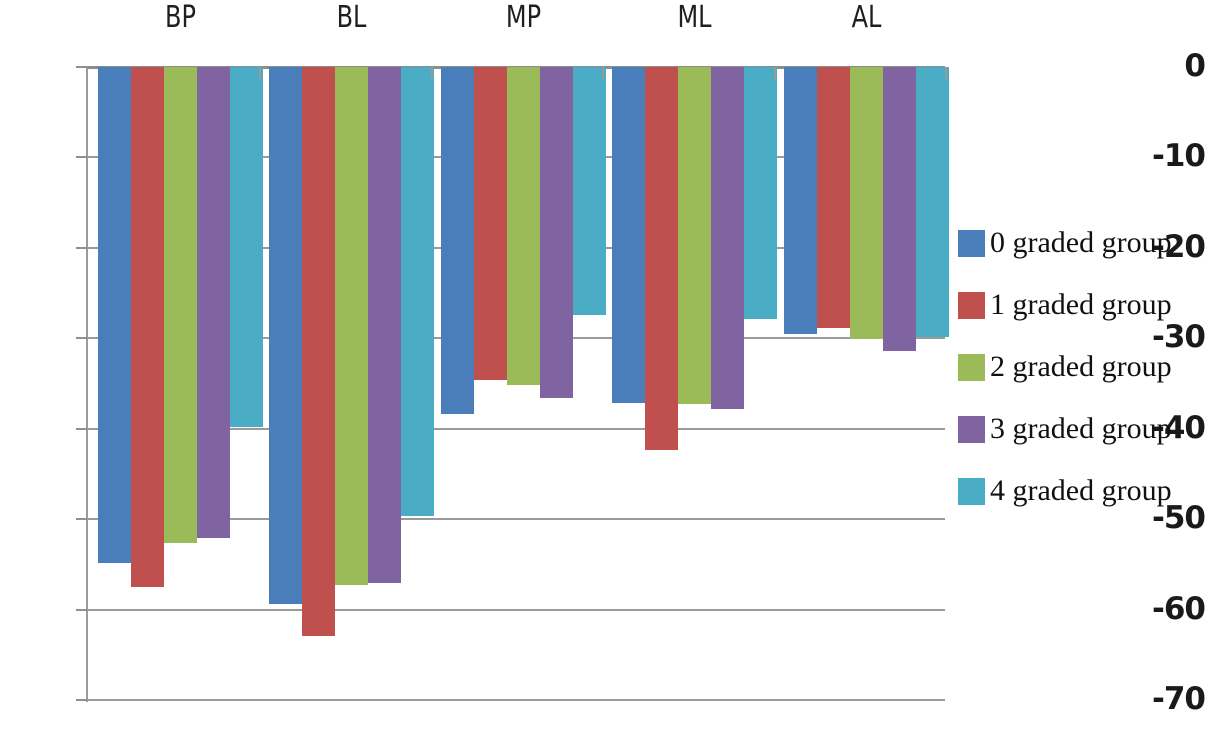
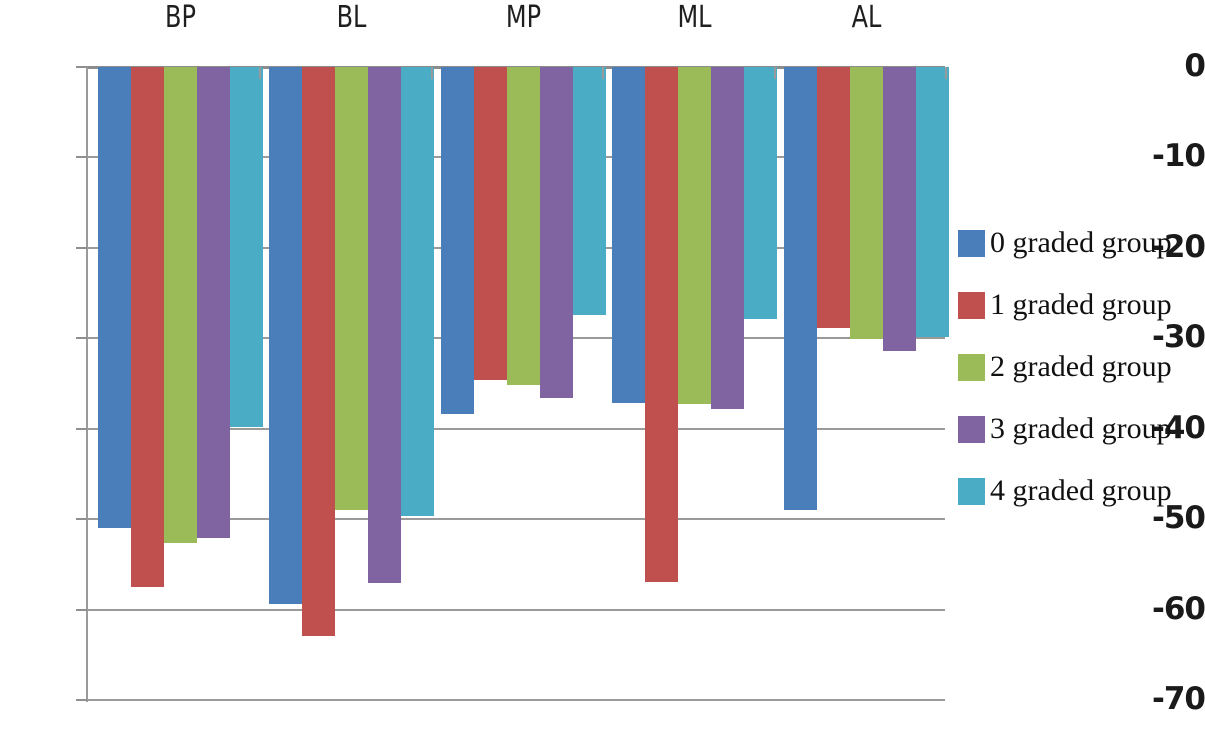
0 graded group/BP: -55 -> -51
2 graded group/BL: -57 -> -49
1 graded group/ML: -42 -> -57
0 graded group/AL: -30 -> -49
